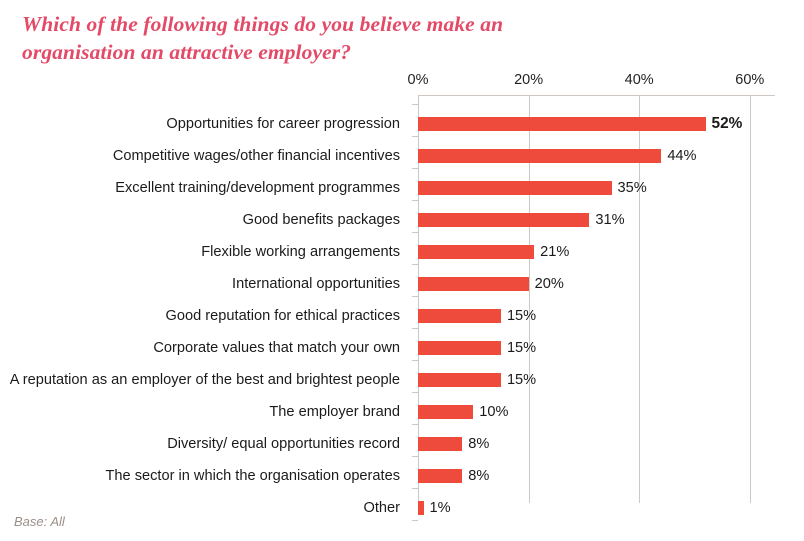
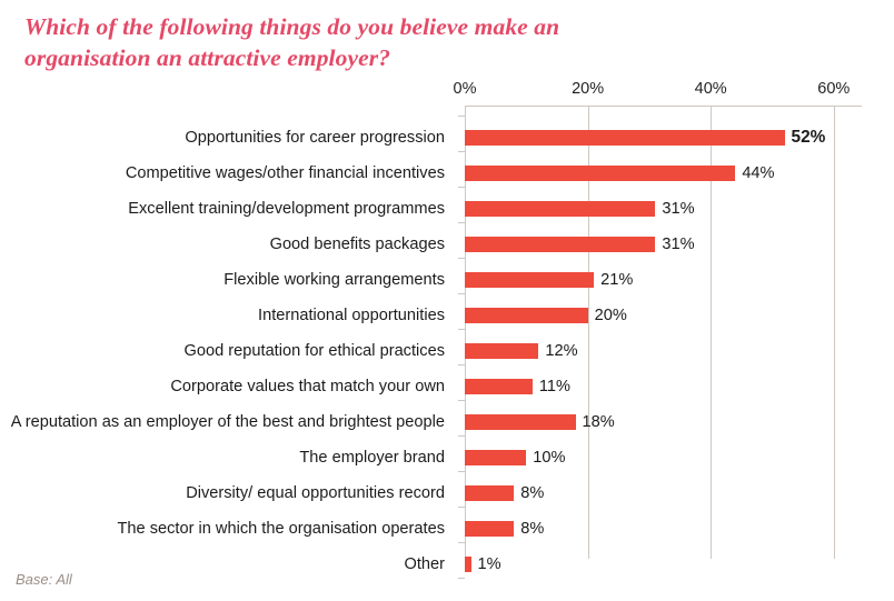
Excellent training/development programmes: 35% -> 31%
Good reputation for ethical practices: 15% -> 12%
Corporate values that match your own: 15% -> 11%
A reputation as an employer of the best and brightest people: 15% -> 18%
